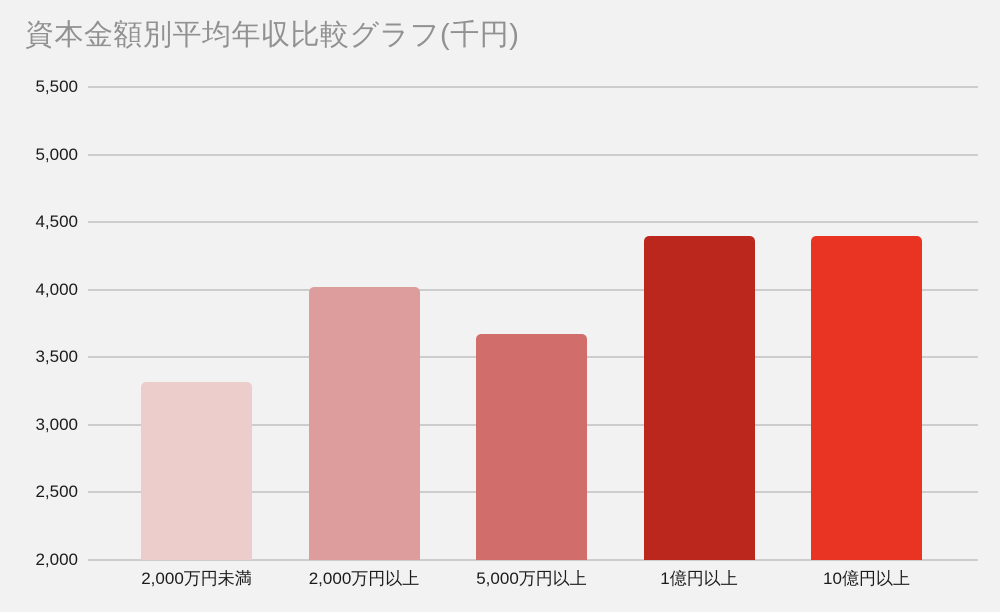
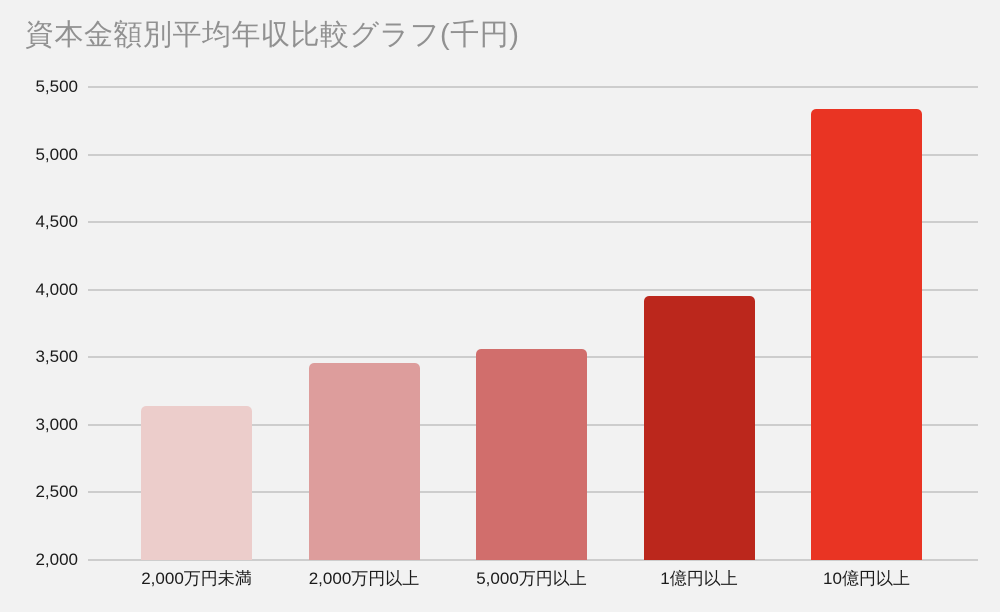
2,000万円未満: 3320 -> 3140
2,000万円以上: 4020 -> 3460
5,000万円以上: 3670 -> 3560
1億円以上: 4400 -> 3950
10億円以上: 4400 -> 5340
